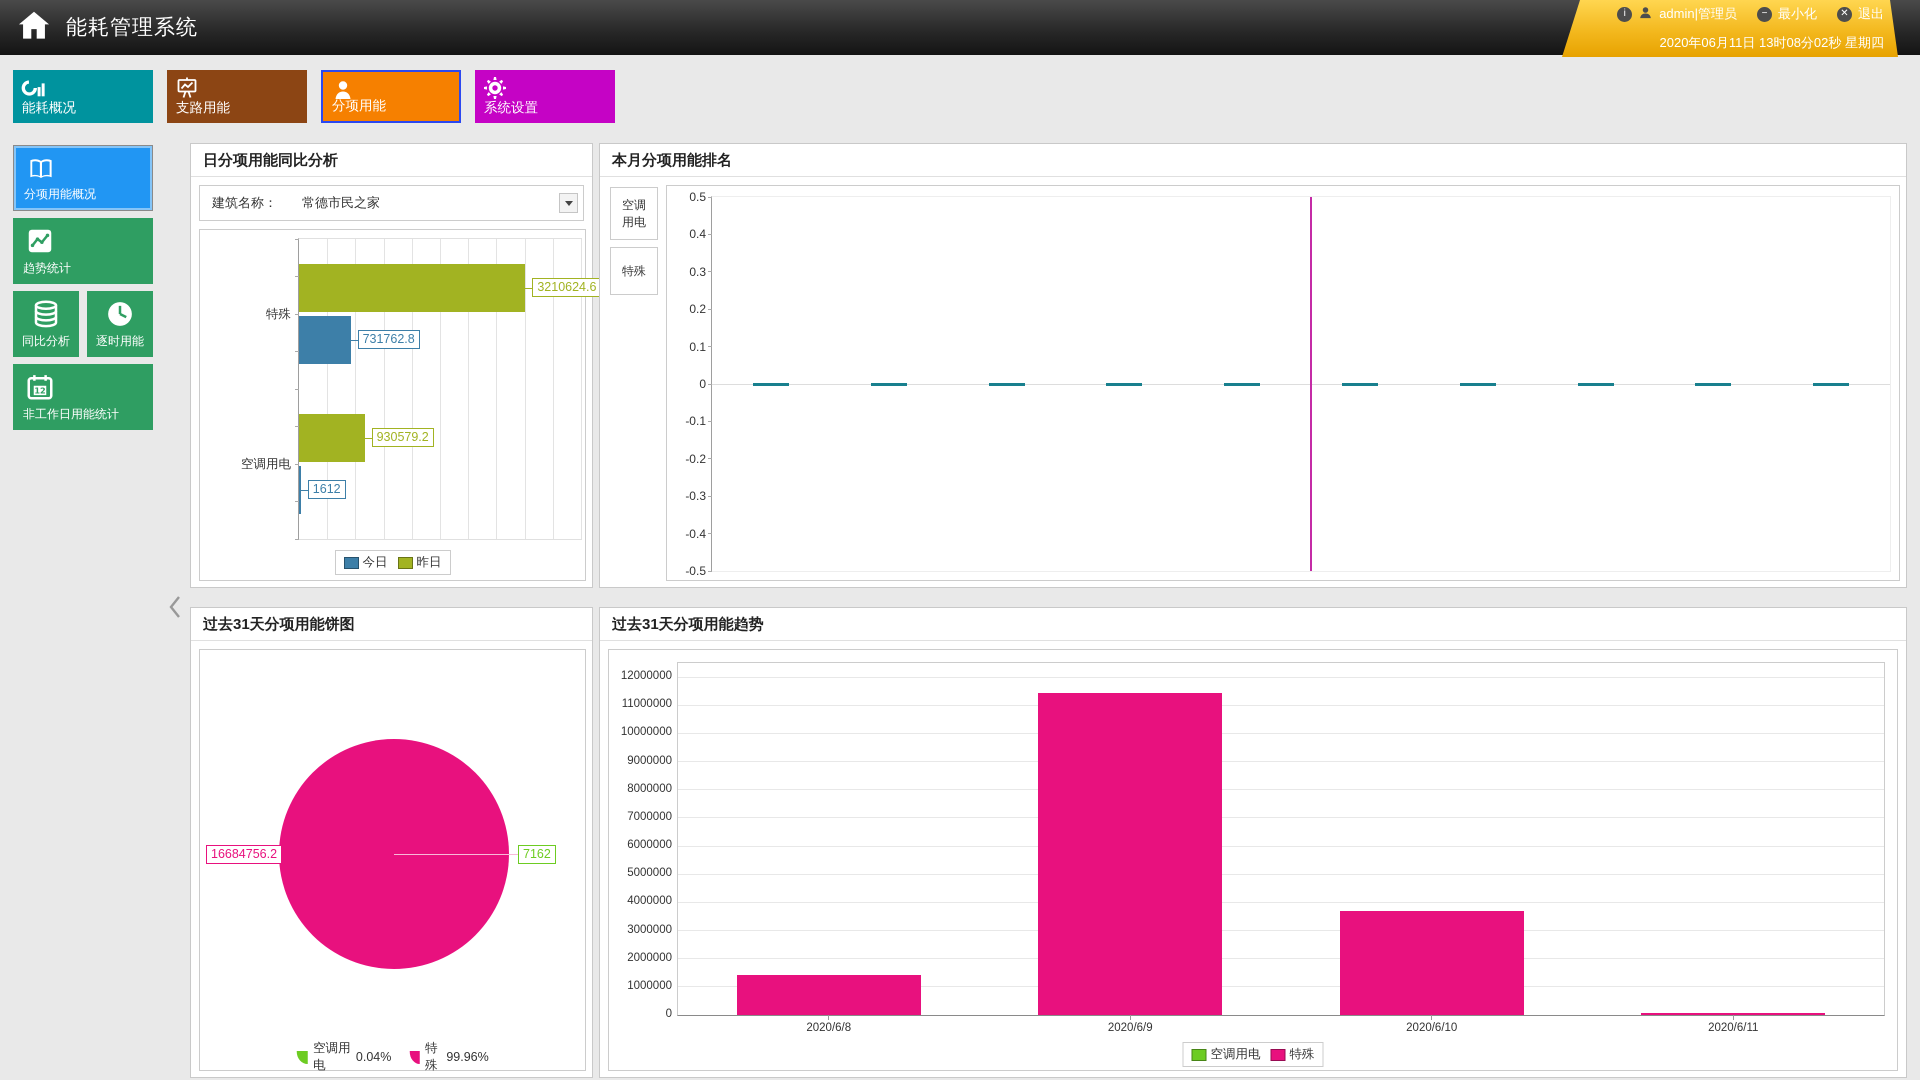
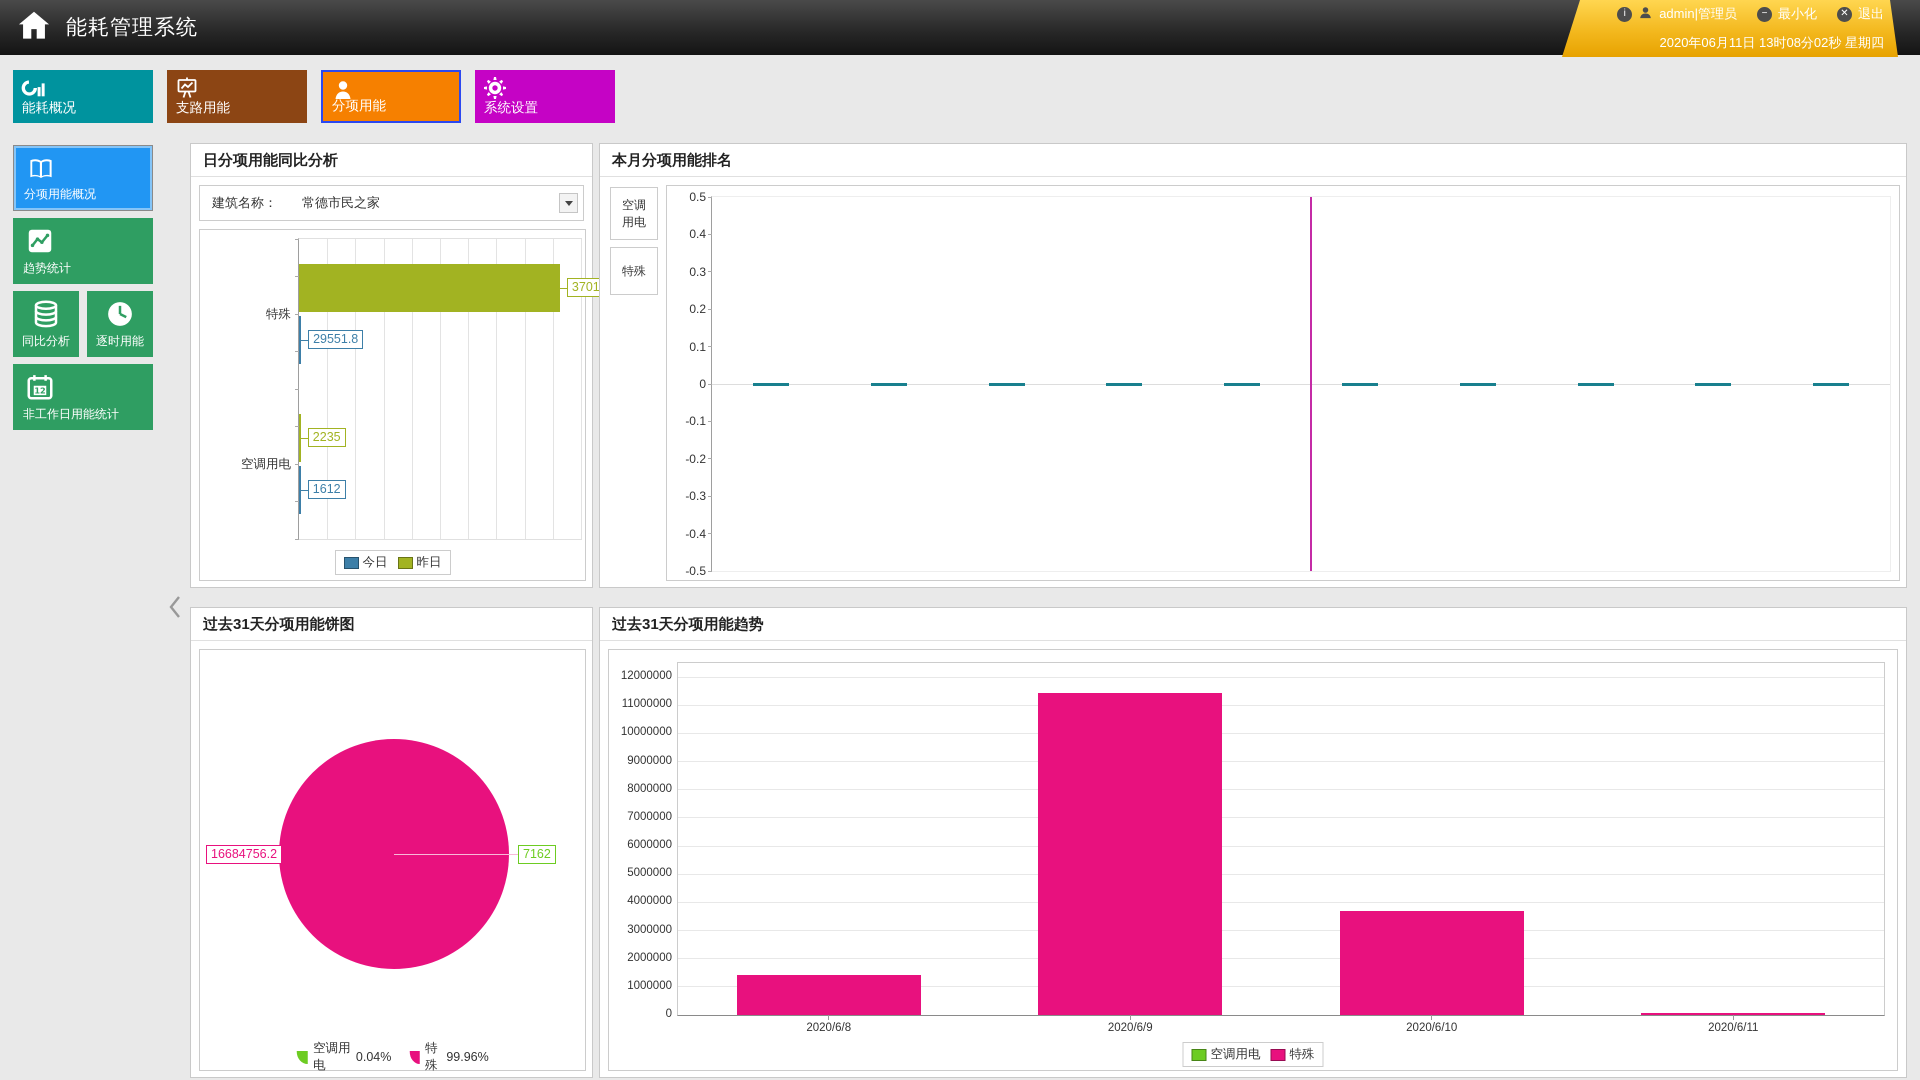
日分项用能同比分析/今日/特殊: 731762.8 -> 29551.8
日分项用能同比分析/昨日/特殊: 3210624.6 -> 3701082.6
日分项用能同比分析/昨日/空调用电: 930579.2 -> 2235
